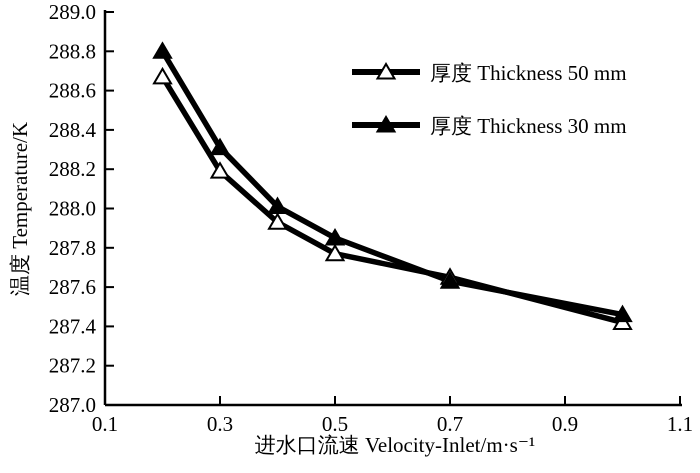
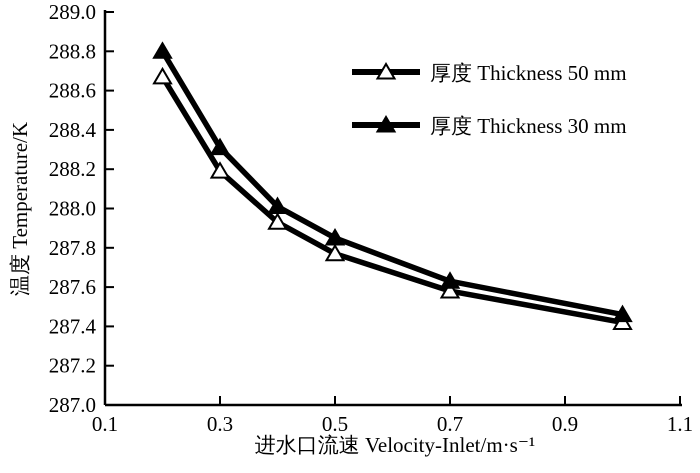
厚度 Thickness 50 mm/0.7: 287.65 -> 287.58
